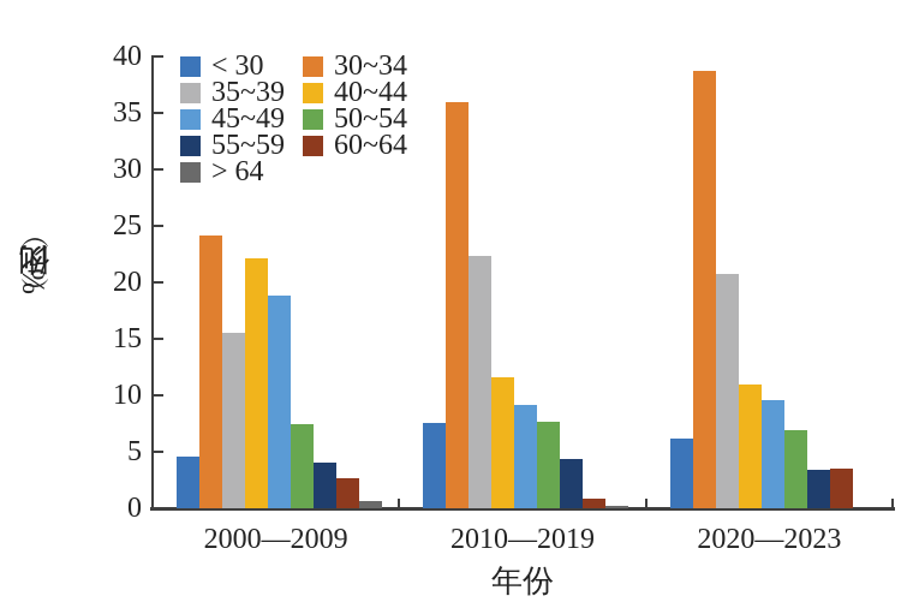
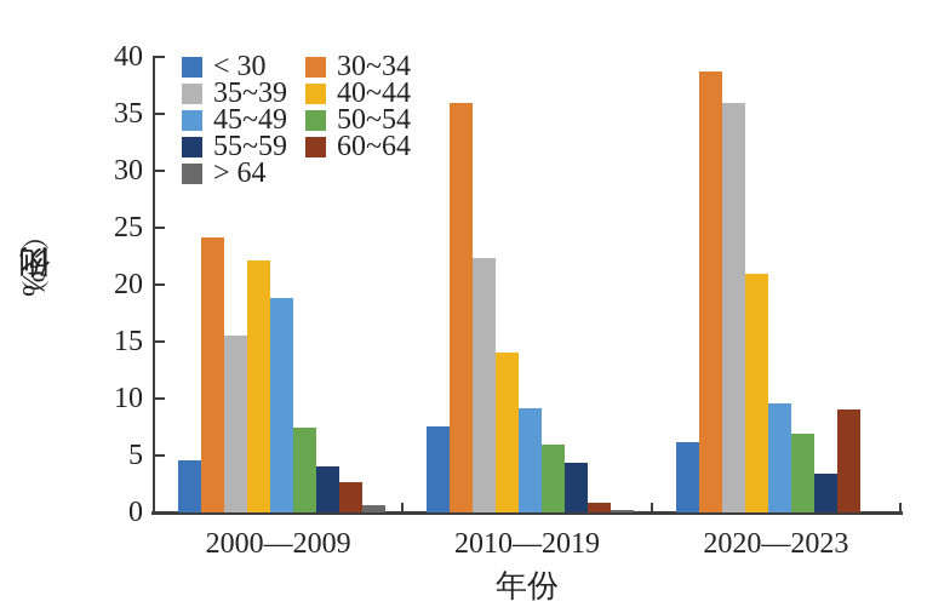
40~44/2010—2019: 12 -> 14
50~54/2010—2019: 8 -> 6
35~39/2020—2023: 21 -> 36
40~44/2020—2023: 11 -> 21
60~64/2020—2023: 4 -> 9
